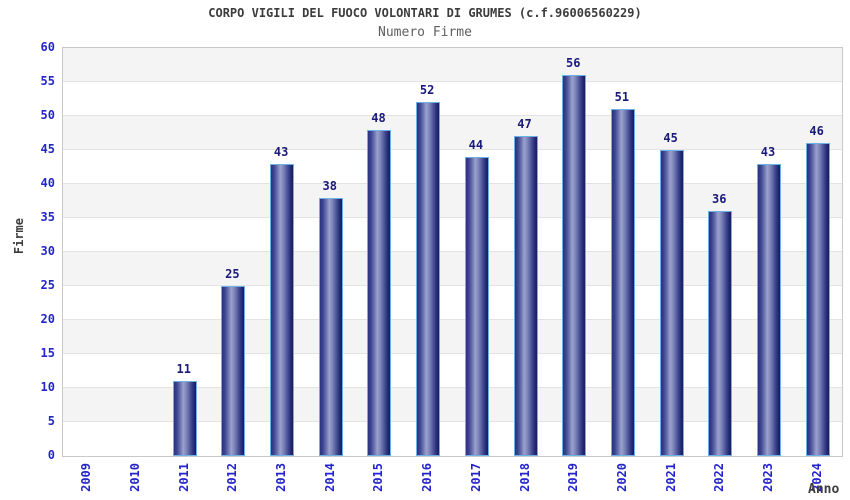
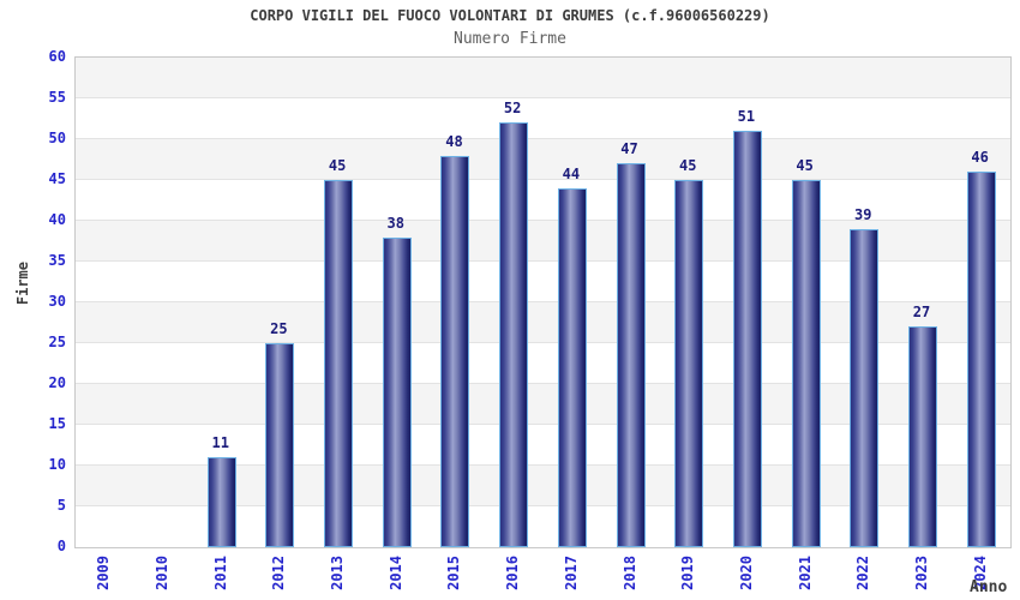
2013: 43 -> 45
2019: 56 -> 45
2022: 36 -> 39
2023: 43 -> 27
